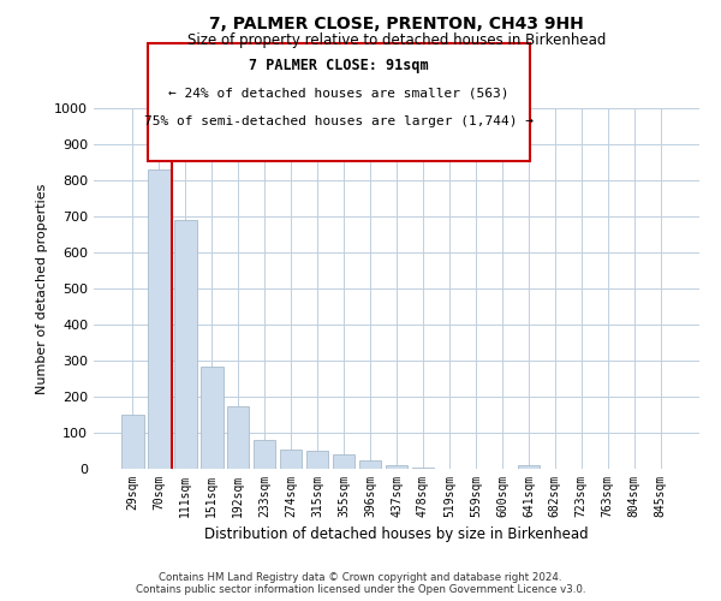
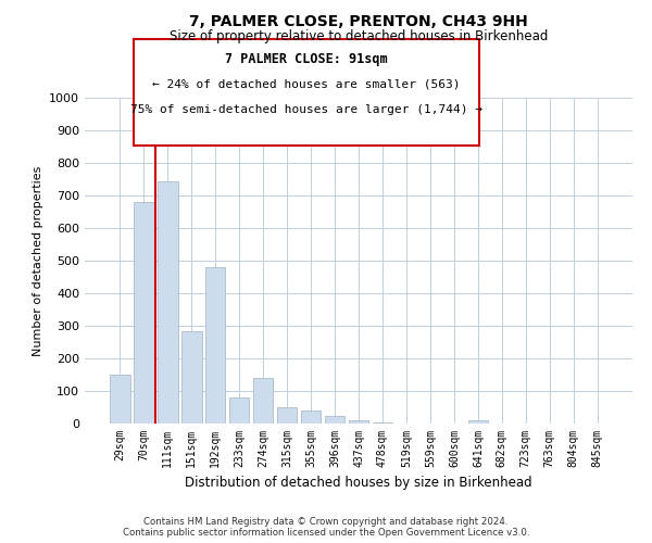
70sqm: 830 -> 680
111sqm: 690 -> 745
192sqm: 175 -> 480
274sqm: 55 -> 140
